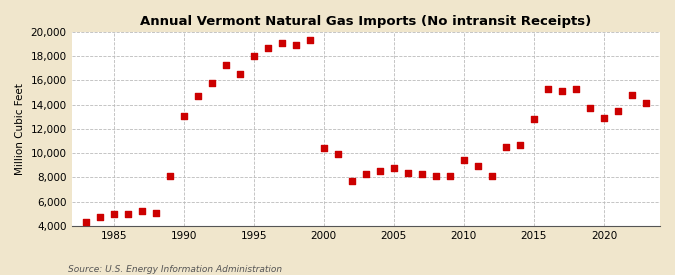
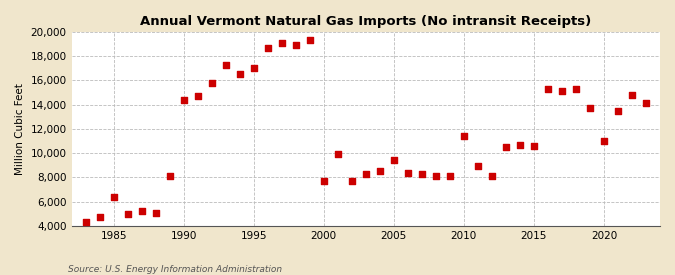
1985: 5,000 -> 6,400
1990: 13,100 -> 14,400
1995: 18,000 -> 17,000
2000: 10,400 -> 7,700
2005: 8,800 -> 9,400
2010: 9,400 -> 11,400
2015: 12,800 -> 10,600
2020: 12,900 -> 11,000
